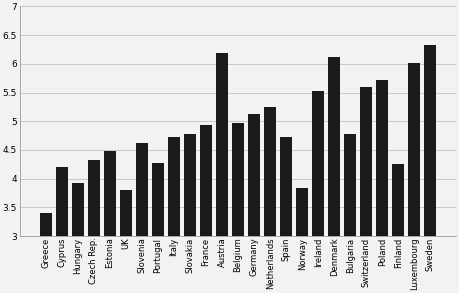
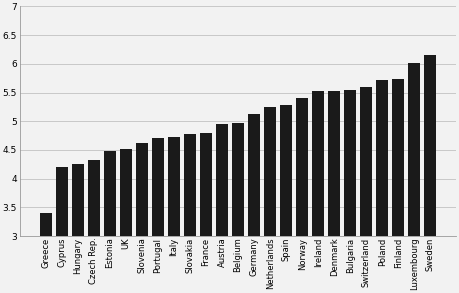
Hungary: 3.92 -> 4.25
UK: 3.80 -> 4.52
Portugal: 4.28 -> 4.70
France: 4.94 -> 4.80
Austria: 6.18 -> 4.95
Spain: 4.72 -> 5.28
Norway: 3.84 -> 5.40
Denmark: 6.12 -> 5.52
Bulgaria: 4.78 -> 5.55
Finland: 4.26 -> 5.73
Sweden: 6.32 -> 6.15
